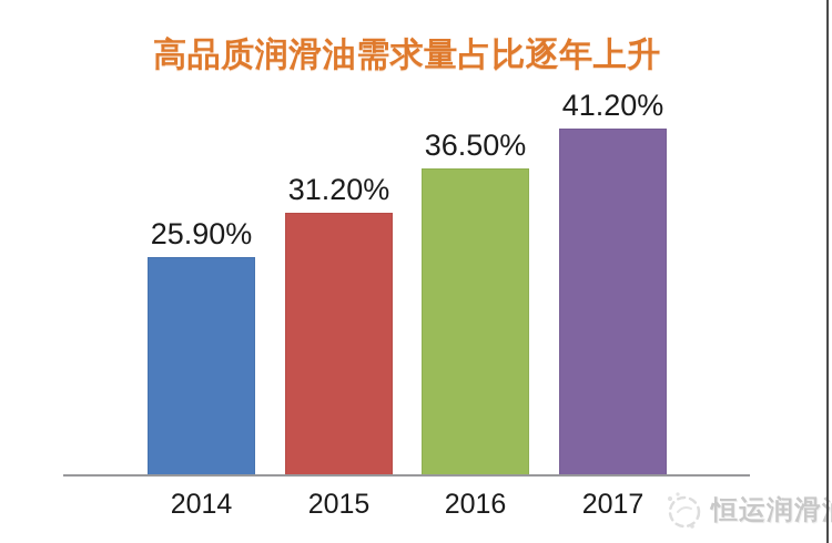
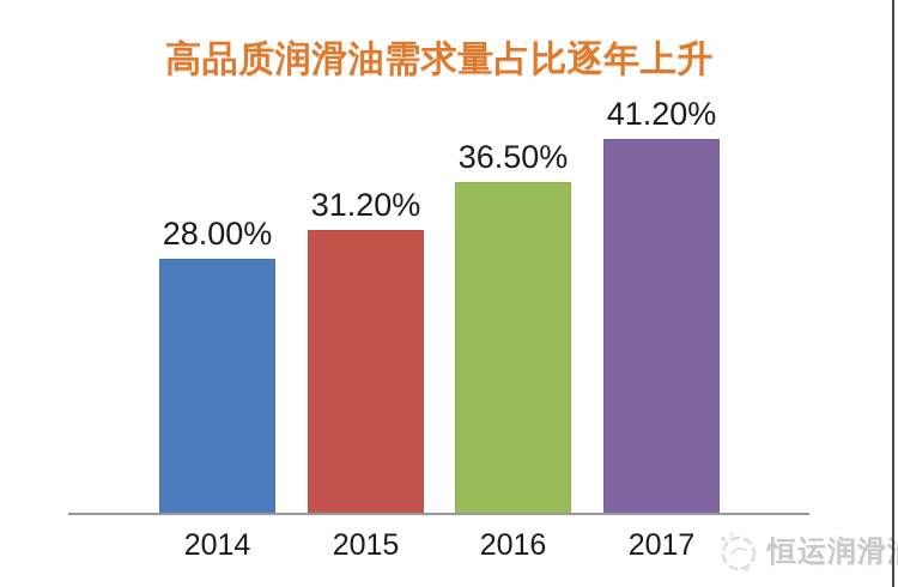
2014: 25.90% -> 28.00%
